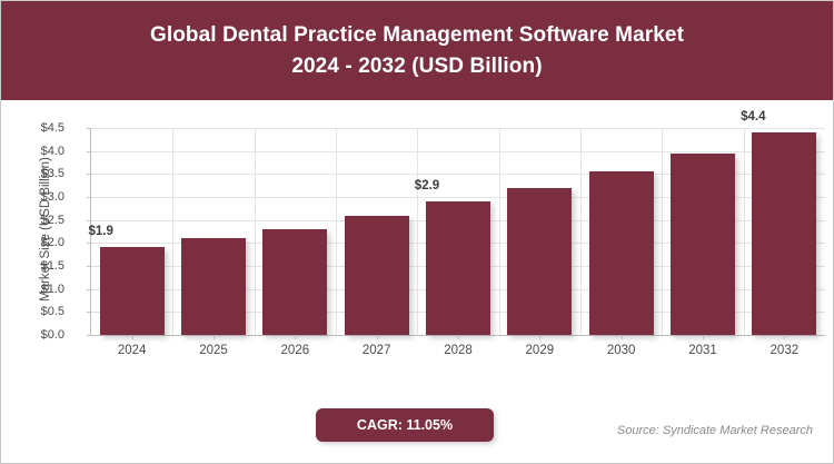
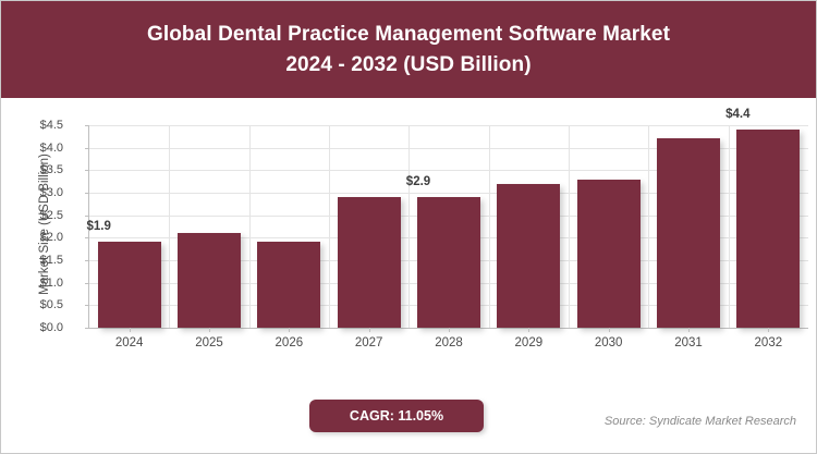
2026: $2.3 -> $1.9
2027: $2.6 -> $2.9
2030: $3.5 -> $3.3
2031: $4.0 -> $4.2
